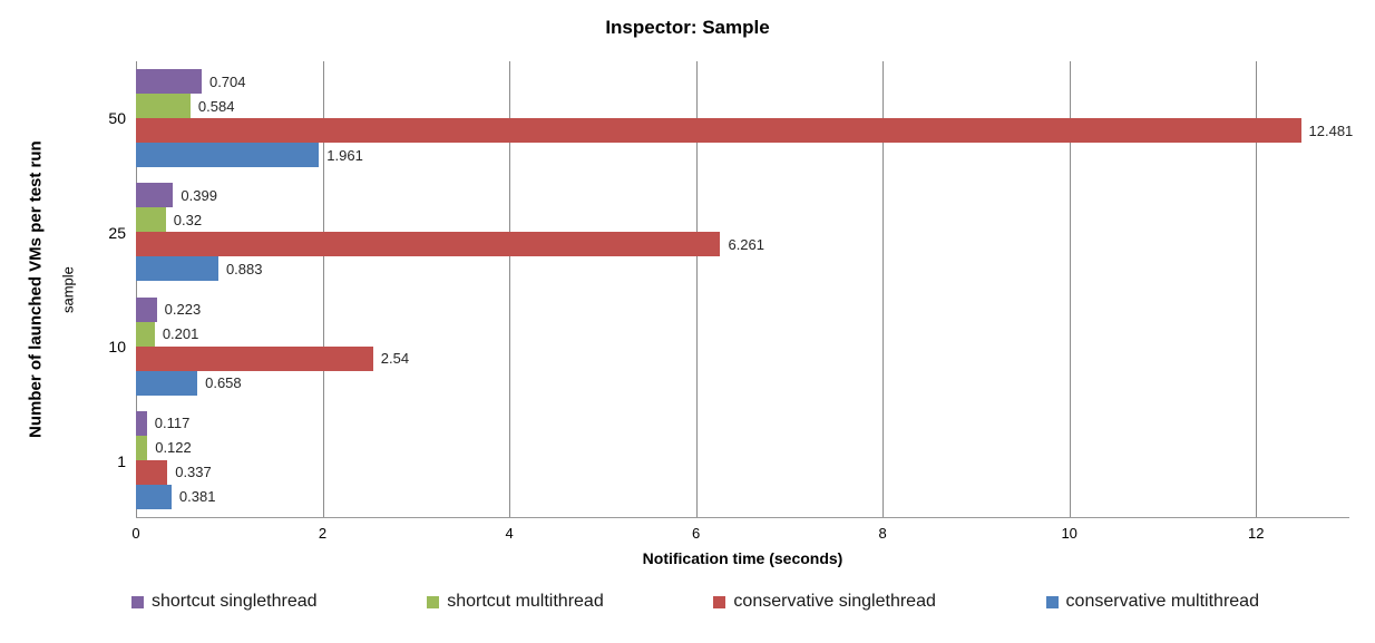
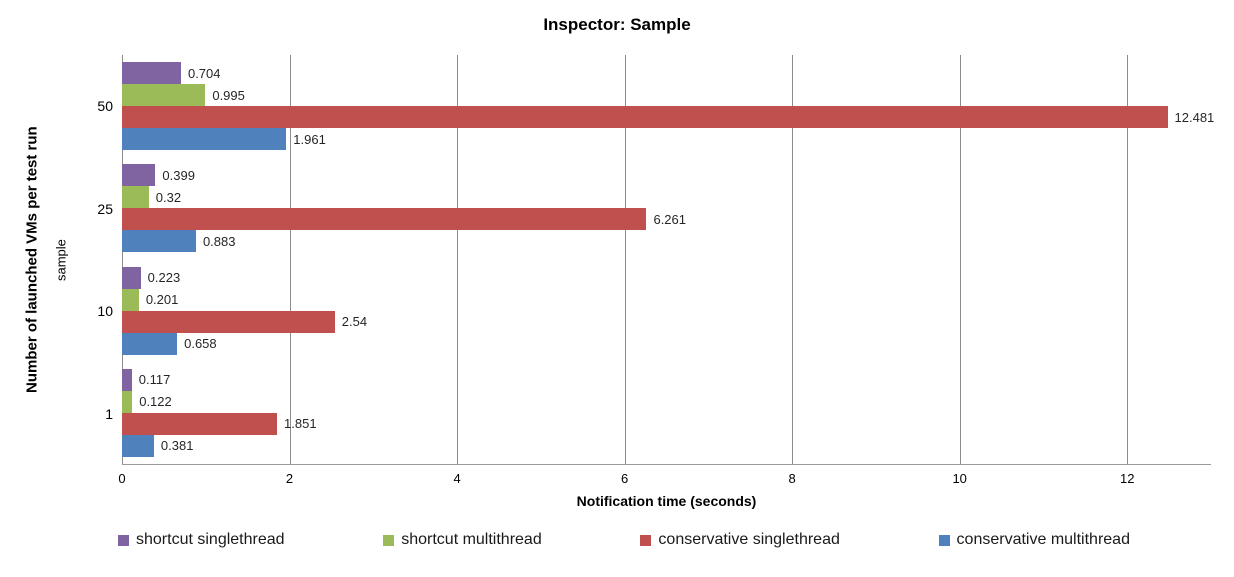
shortcut multithread/50: 0.584 -> 0.995
conservative singlethread/1: 0.337 -> 1.851
